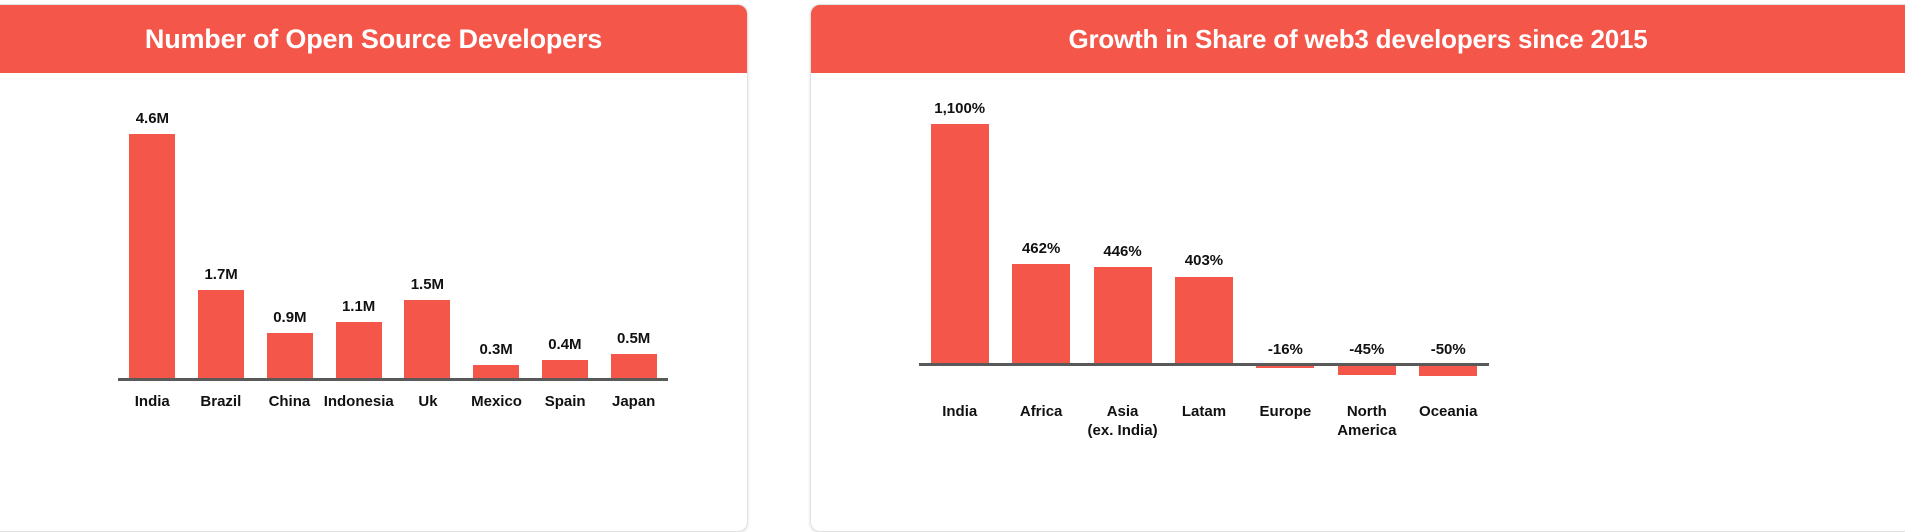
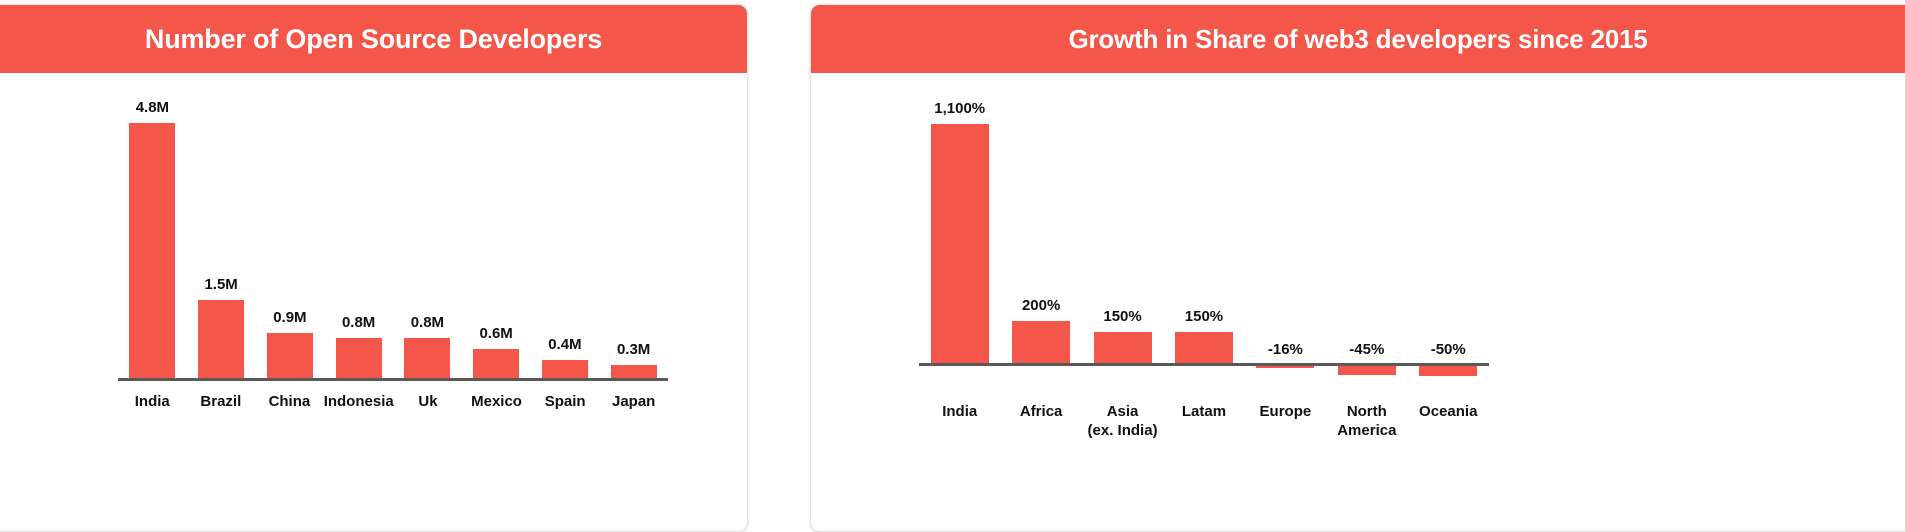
Number of Open Source Developers/India: 4.6M -> 4.8M
Number of Open Source Developers/Brazil: 1.7M -> 1.5M
Number of Open Source Developers/Indonesia: 1.1M -> 0.8M
Number of Open Source Developers/Uk: 1.5M -> 0.8M
Number of Open Source Developers/Mexico: 0.3M -> 0.6M
Number of Open Source Developers/Japan: 0.5M -> 0.3M
Growth in Share of web3 developers since 2015/Africa: 462% -> 200%
Growth in Share of web3 developers since 2015/Asia (ex. India): 446% -> 150%
Growth in Share of web3 developers since 2015/Latam: 403% -> 150%
